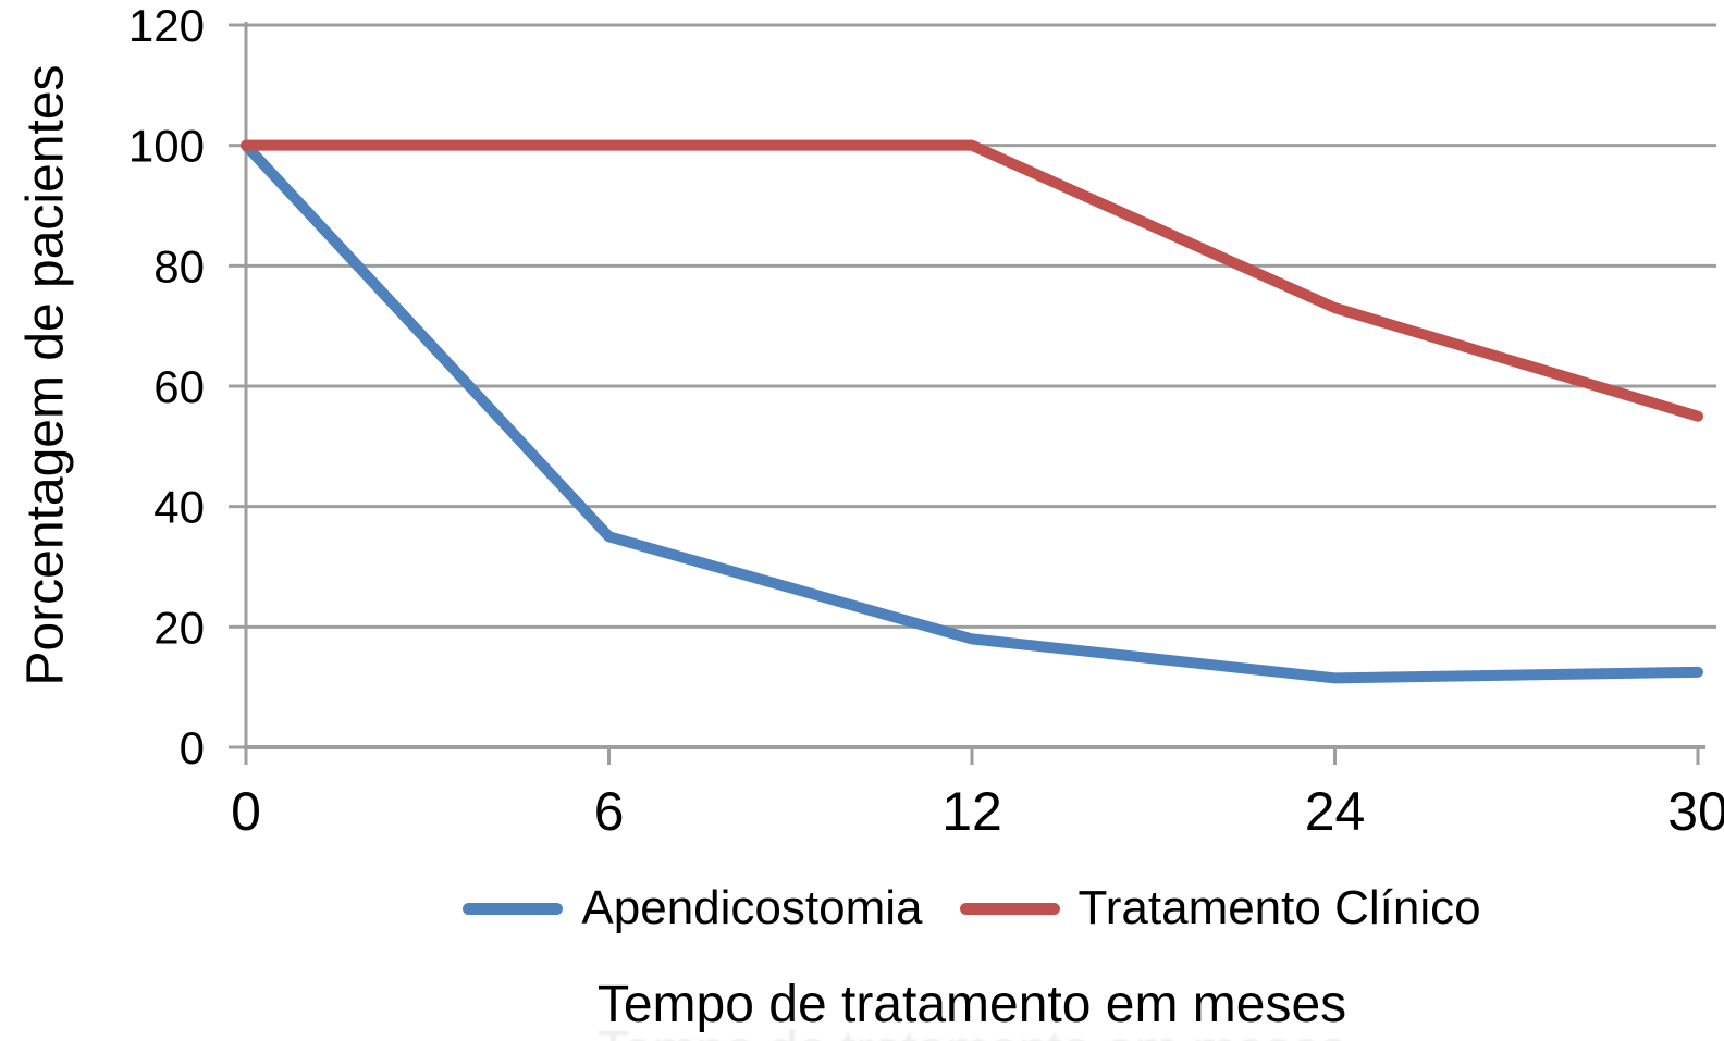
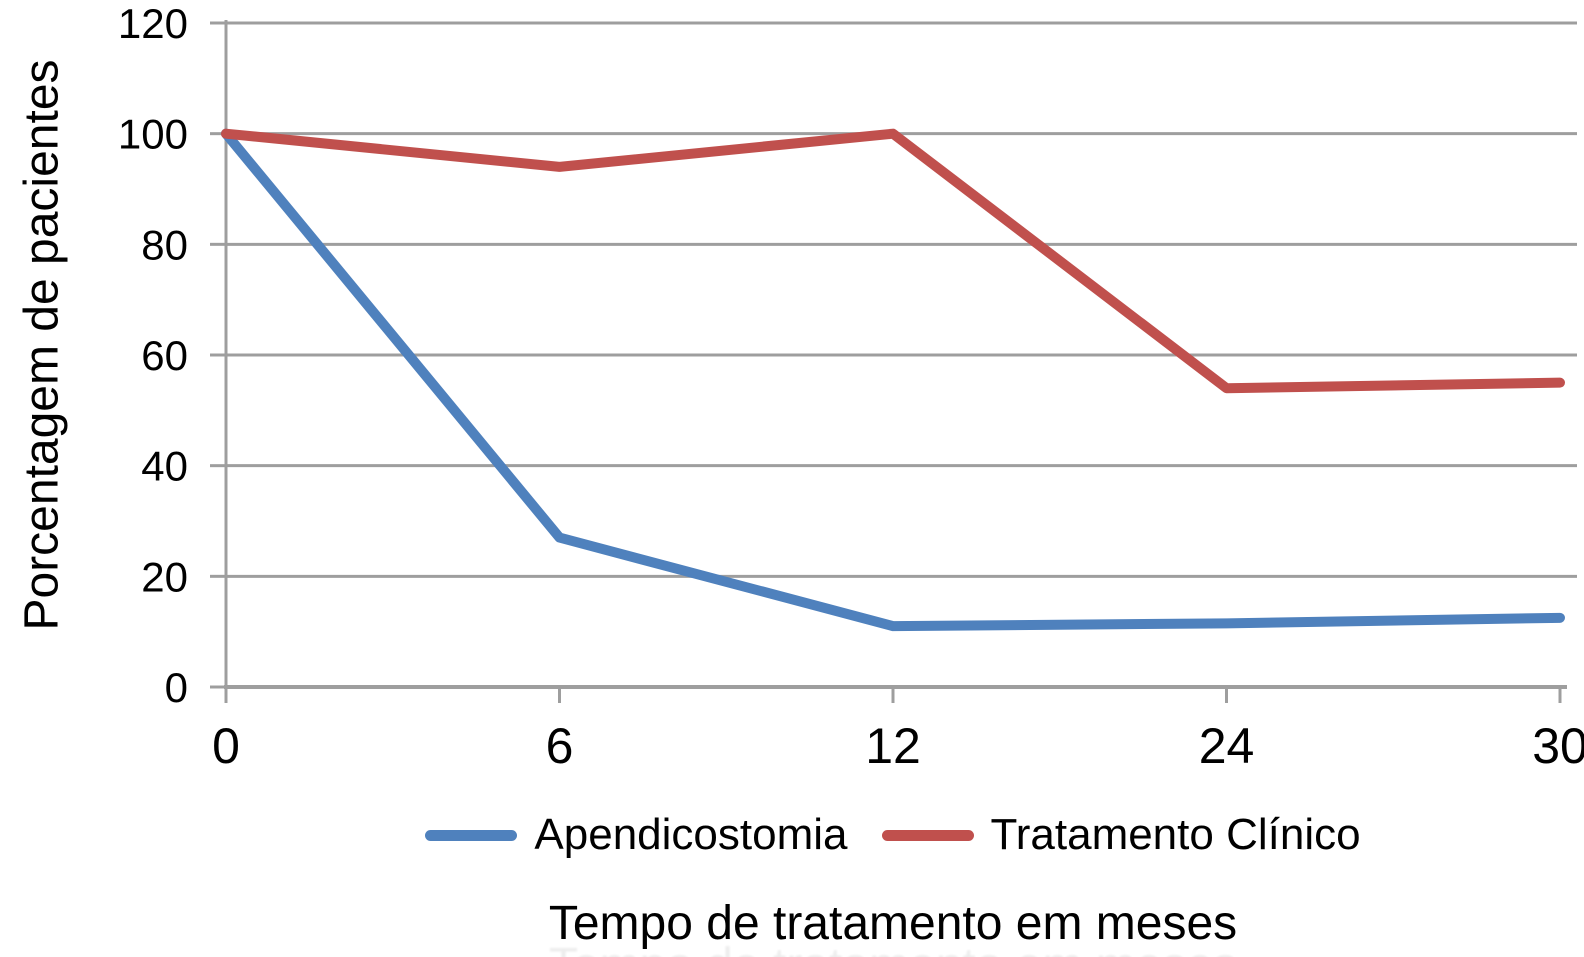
Apendicostomia/6: 35 -> 27
Tratamento Clínico/6: 100 -> 94
Apendicostomia/12: 18 -> 11
Tratamento Clínico/24: 73 -> 54
